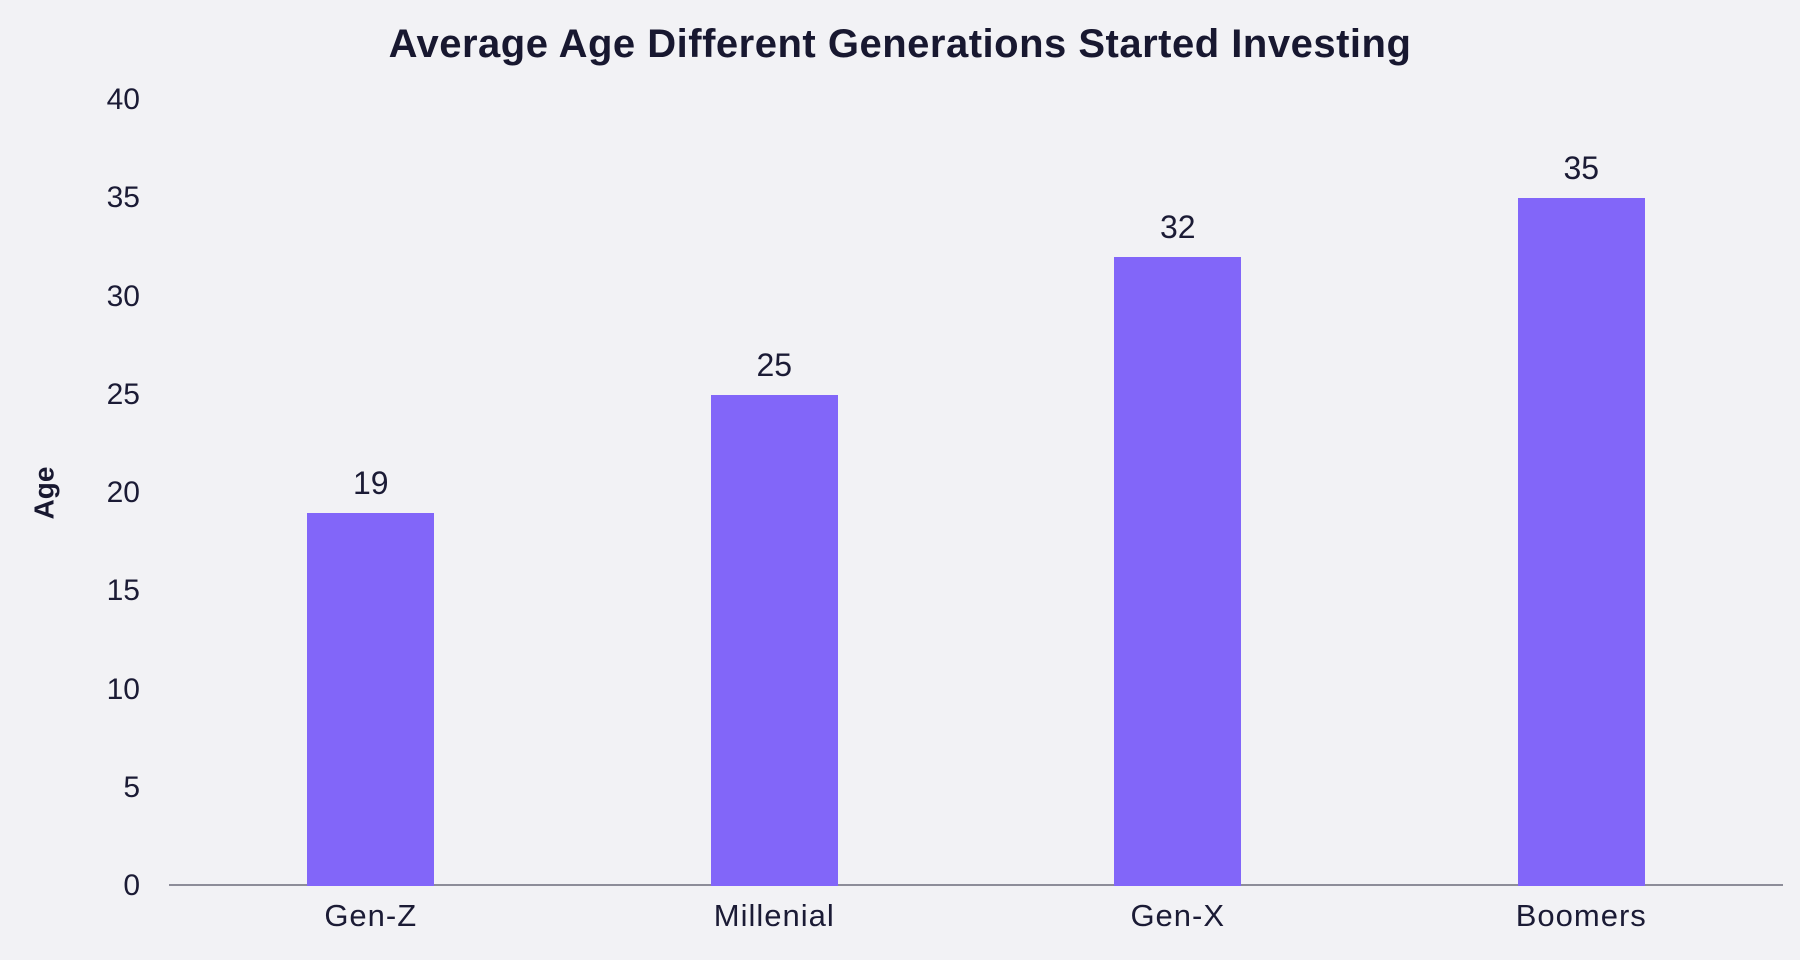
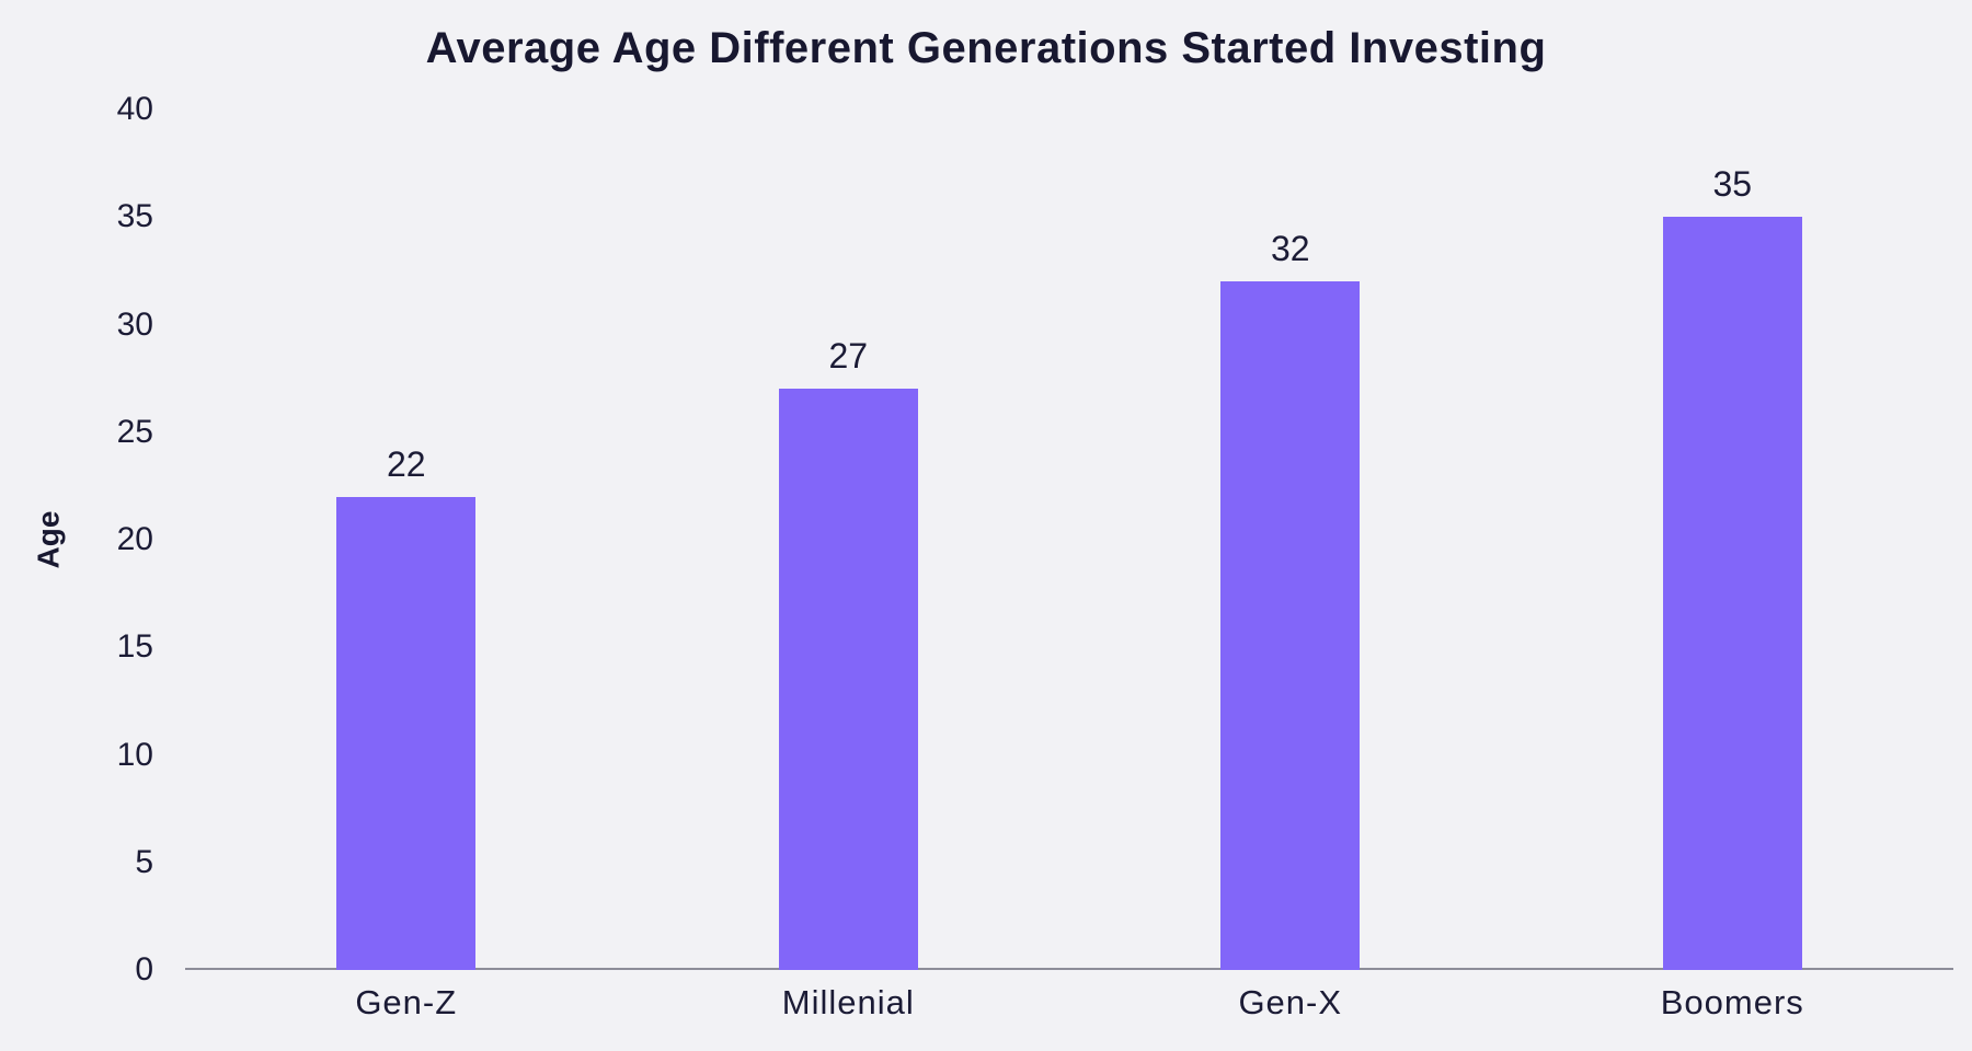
Gen-Z: 19 -> 22
Millenial: 25 -> 27
